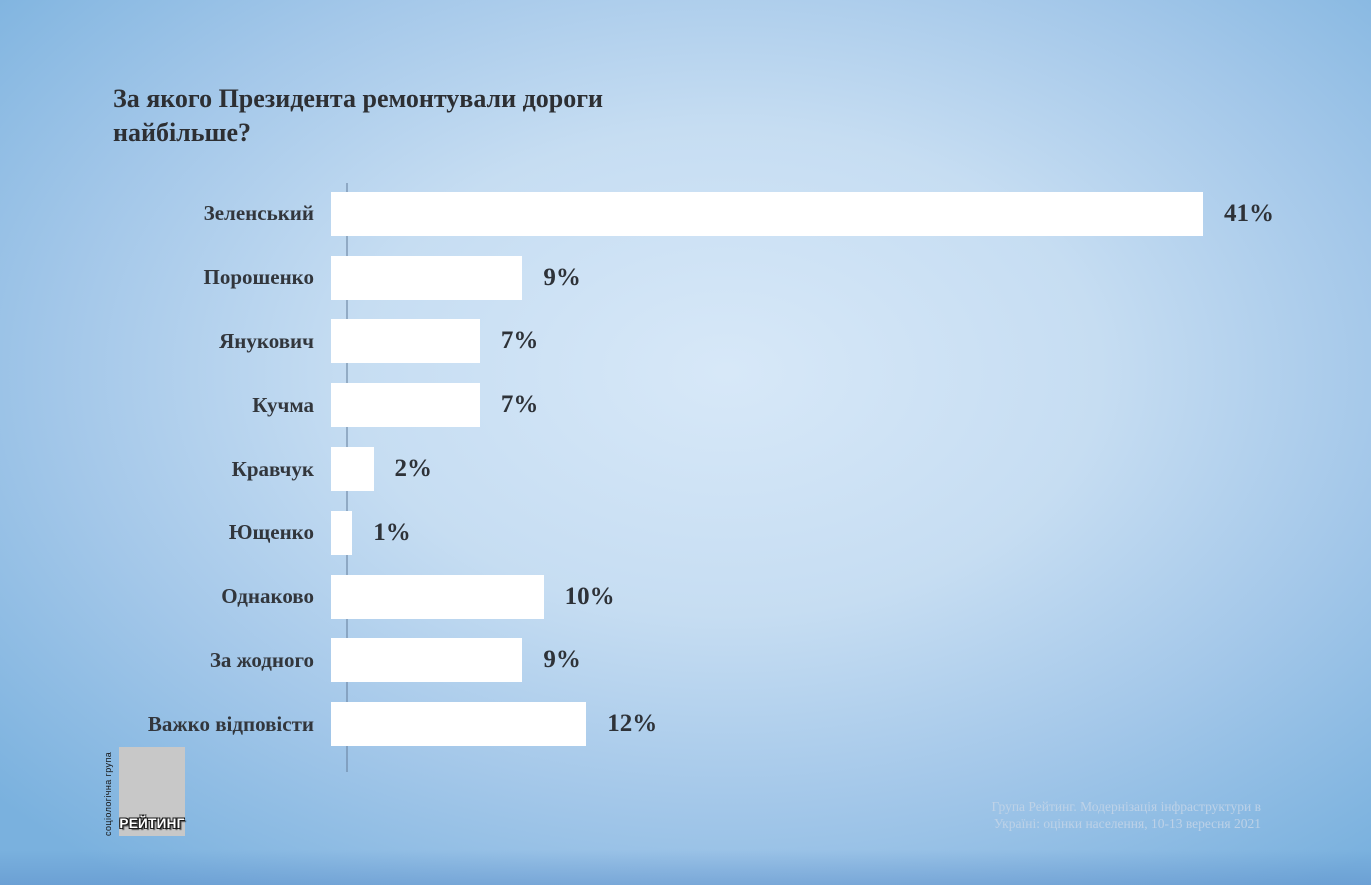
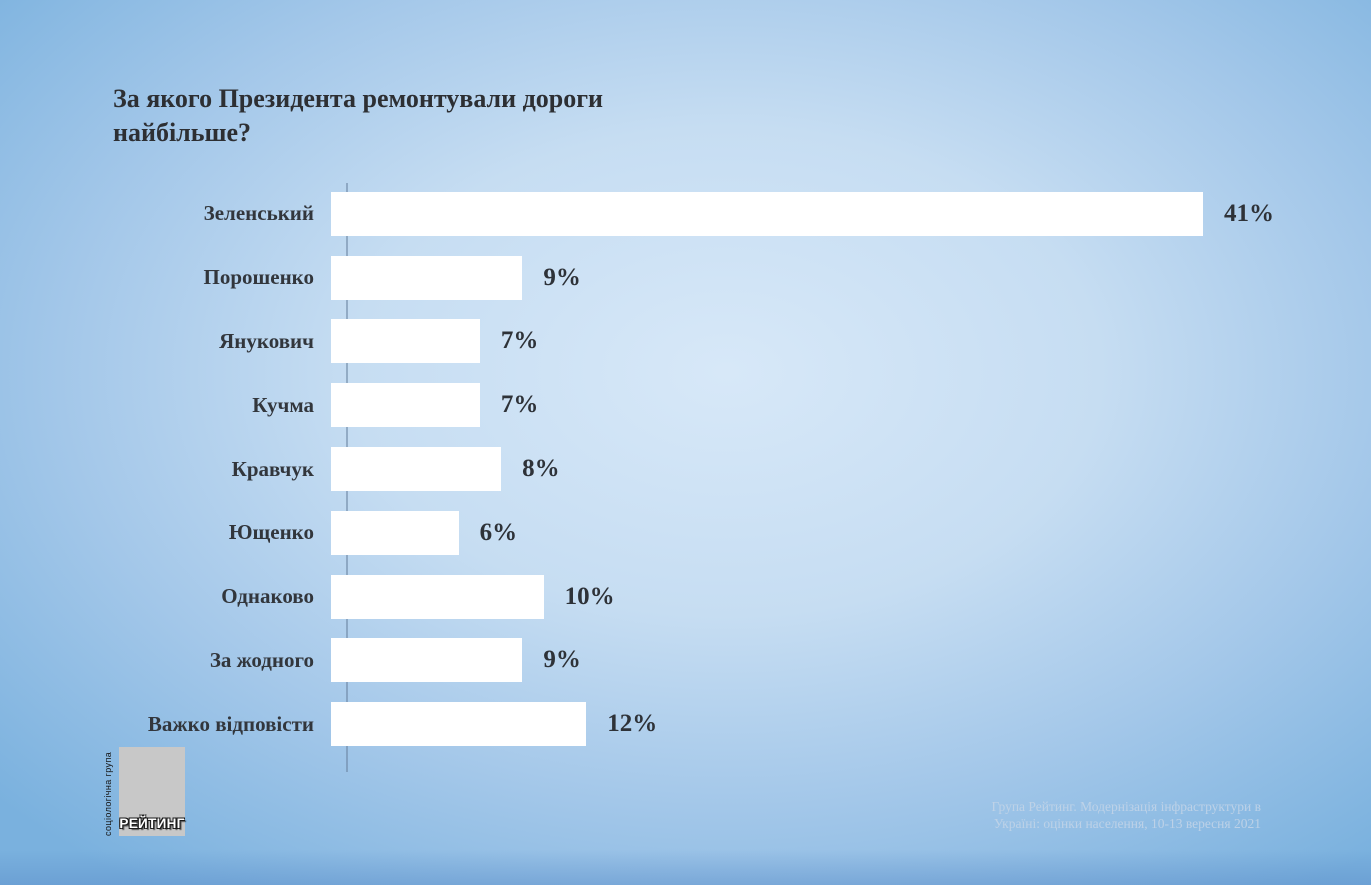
Кравчук: 2% -> 8%
Ющенко: 1% -> 6%
